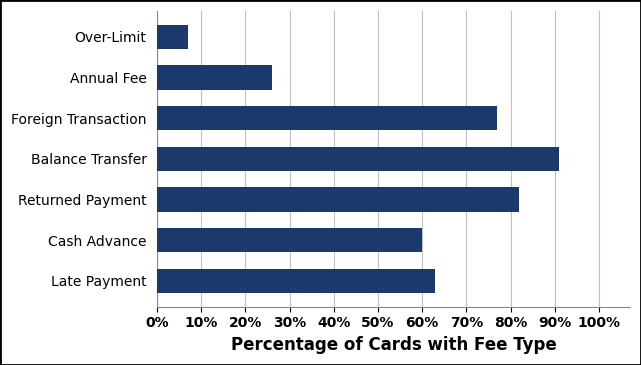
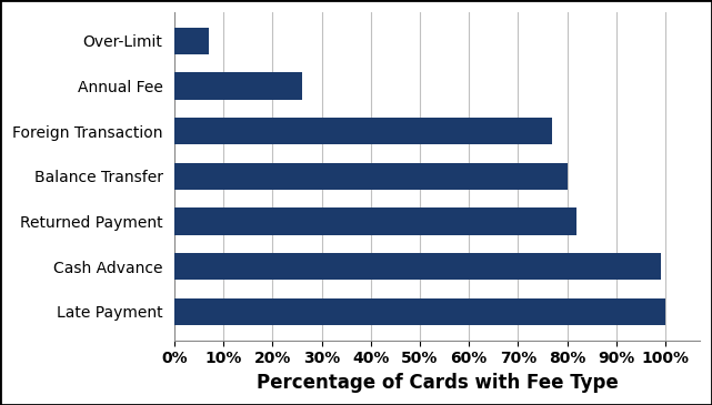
Balance Transfer: 91% -> 80%
Cash Advance: 60% -> 99%
Late Payment: 63% -> 100%
